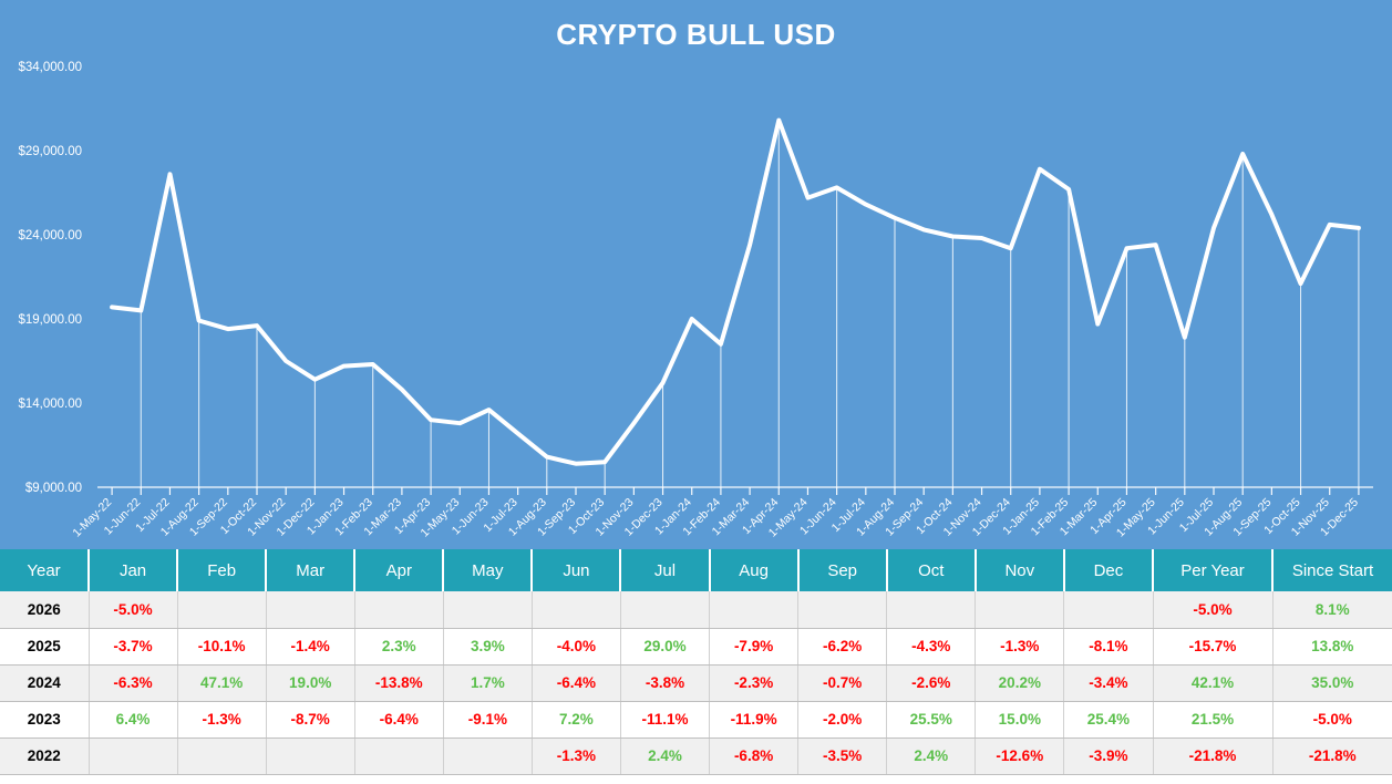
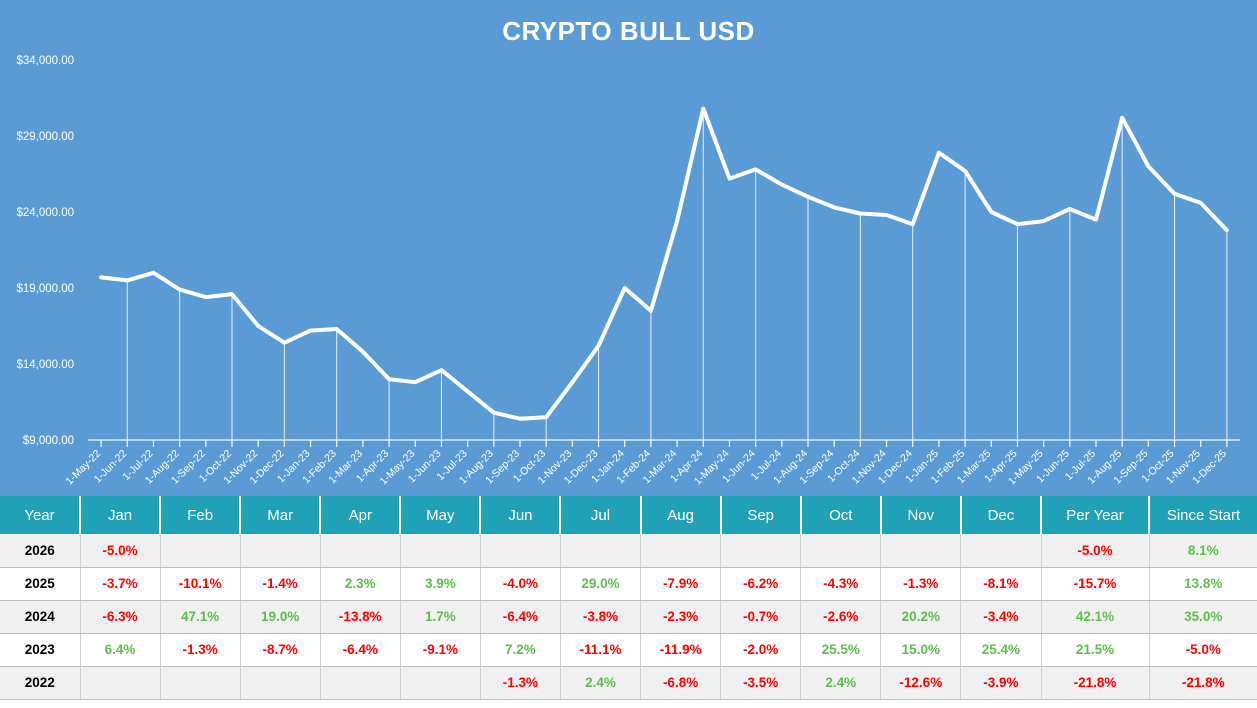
1-Jul-22: $27600 -> $20000
1-Mar-25: $18700 -> $24000
1-Jun-25: $17900 -> $24200
1-Jul-25: $24400 -> $23500
1-Aug-25: $28800 -> $30200
1-Sep-25: $25200 -> $27000
1-Oct-25: $21100 -> $25200
1-Dec-25: $24400 -> $22800
